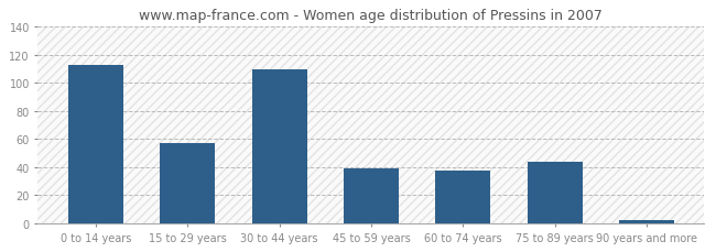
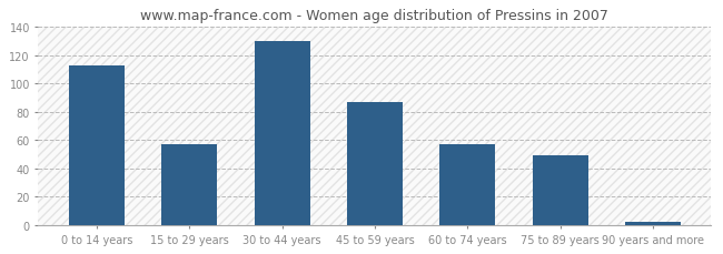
30 to 44 years: 110 -> 130
45 to 59 years: 39 -> 87
60 to 74 years: 38 -> 57
75 to 89 years: 44 -> 49
